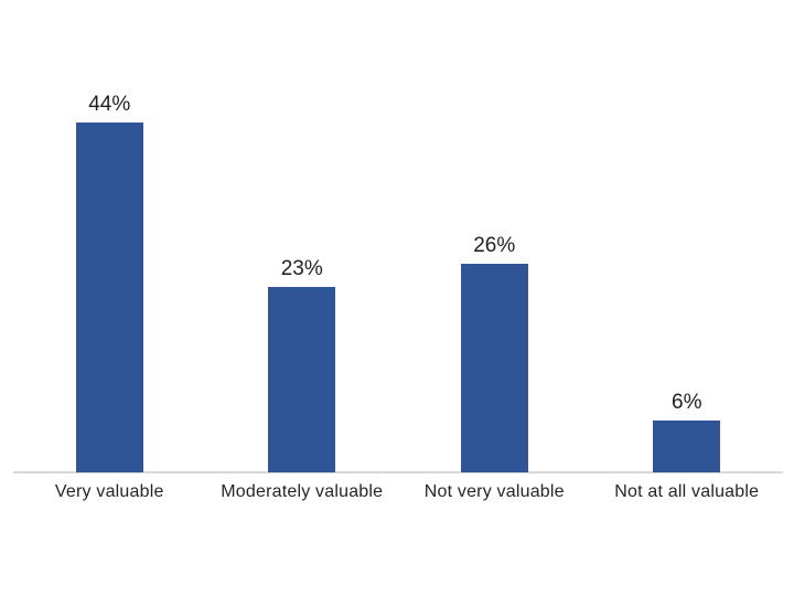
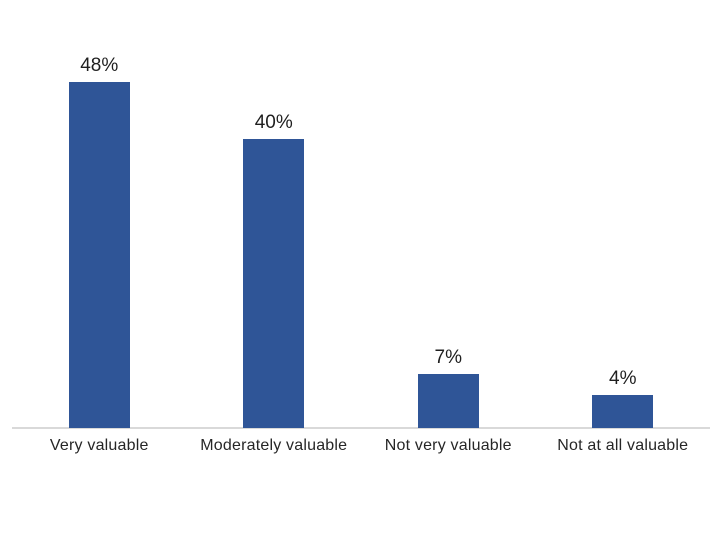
Very valuable: 44% -> 48%
Moderately valuable: 23% -> 40%
Not very valuable: 26% -> 7%
Not at all valuable: 6% -> 4%
